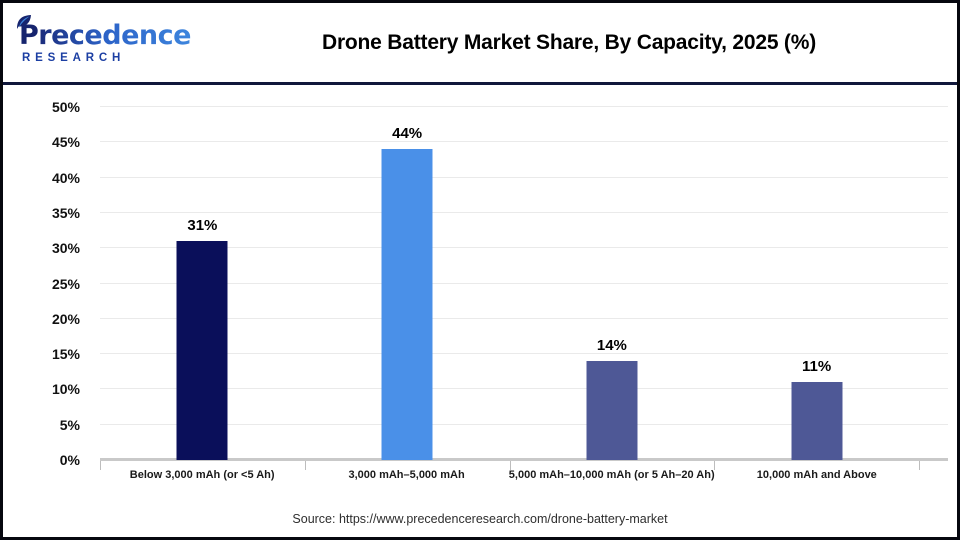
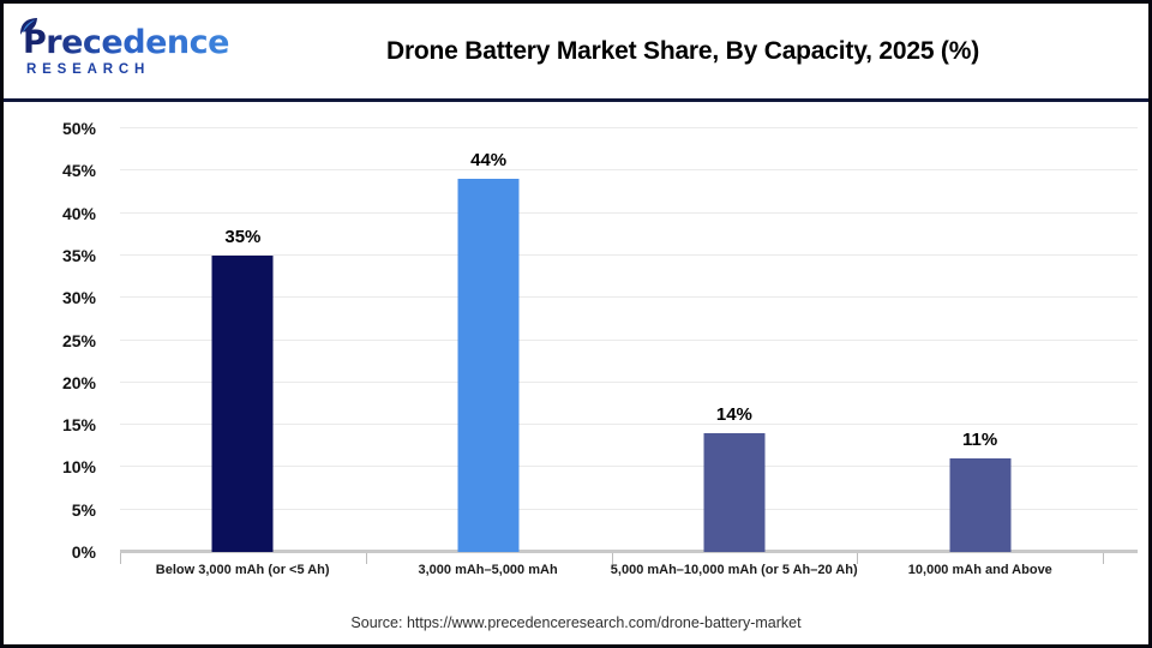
Below 3,000 mAh (or <5 Ah): 31% -> 35%
